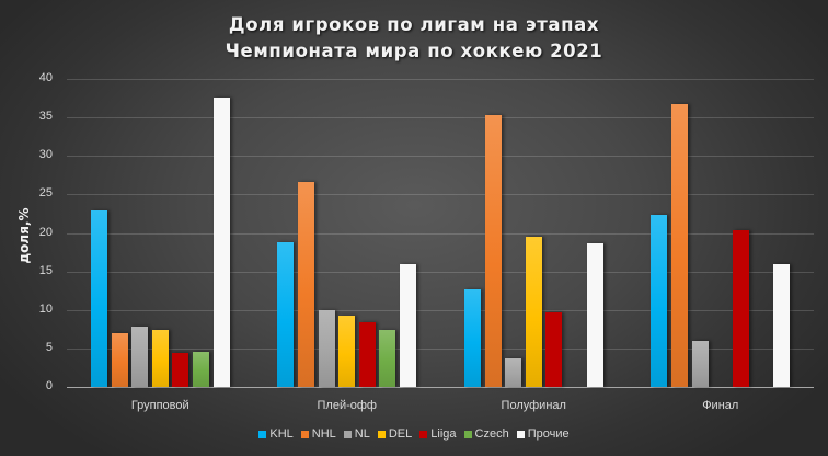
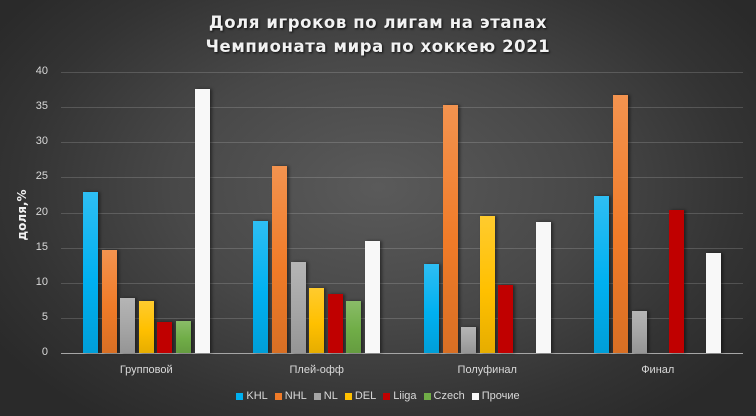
NHL/Групповой: 7 -> 15
NL/Плей-офф: 10 -> 13
Прочие/Финал: 16 -> 14
